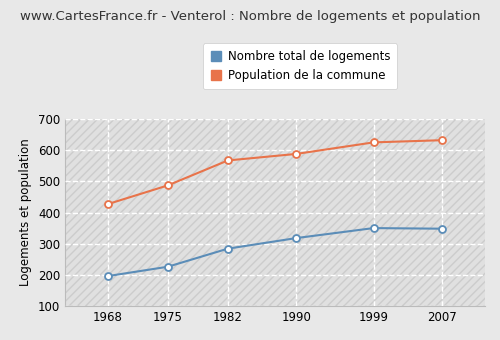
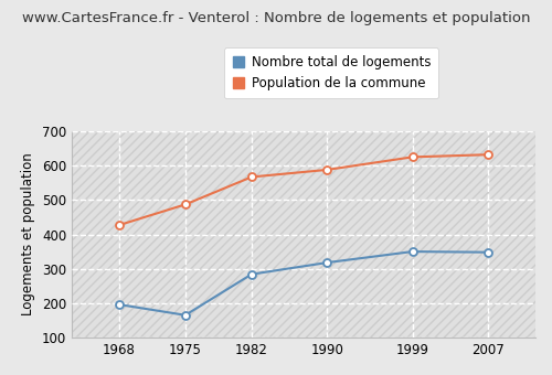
Nombre total de logements/1975: 226 -> 165
